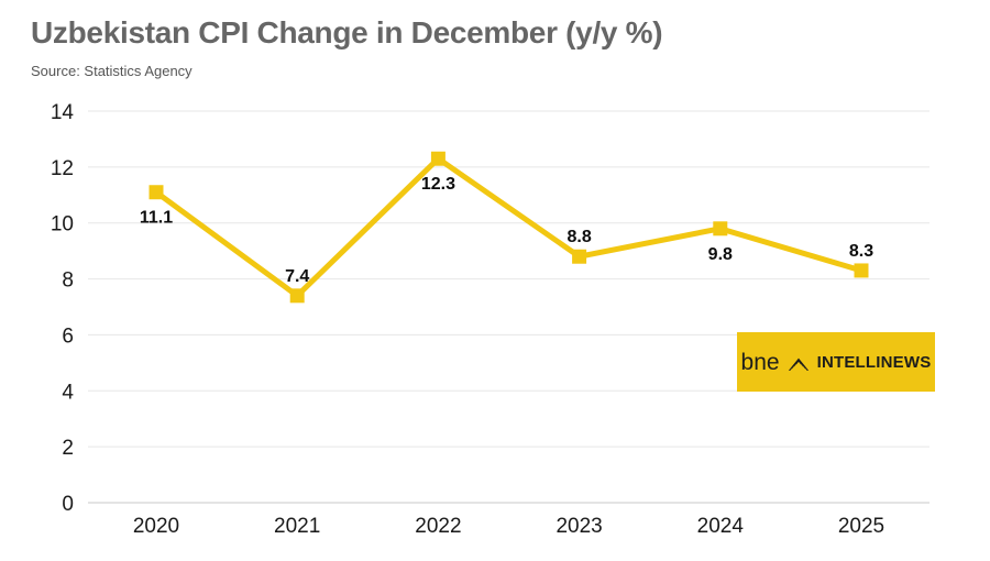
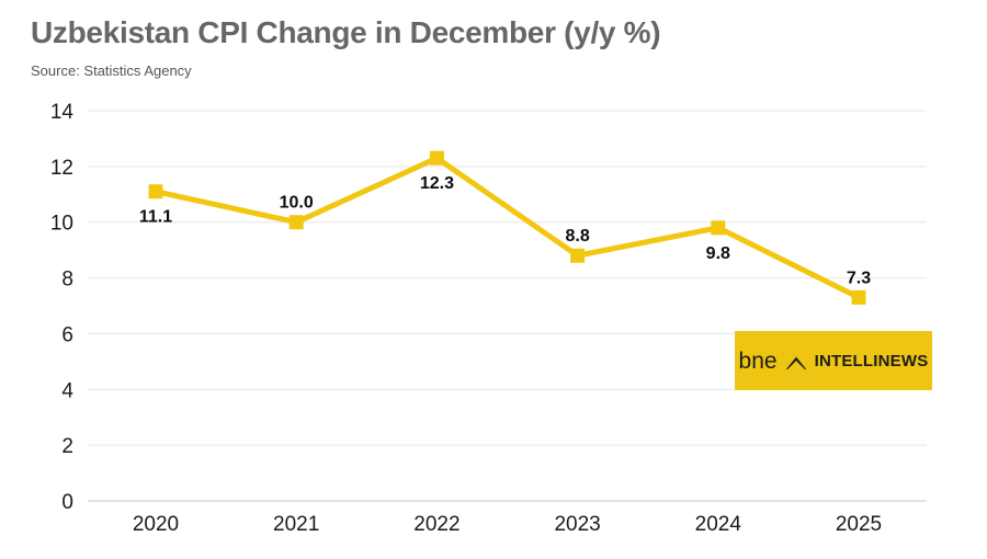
2021: 7.4 -> 10.0
2025: 8.3 -> 7.3
